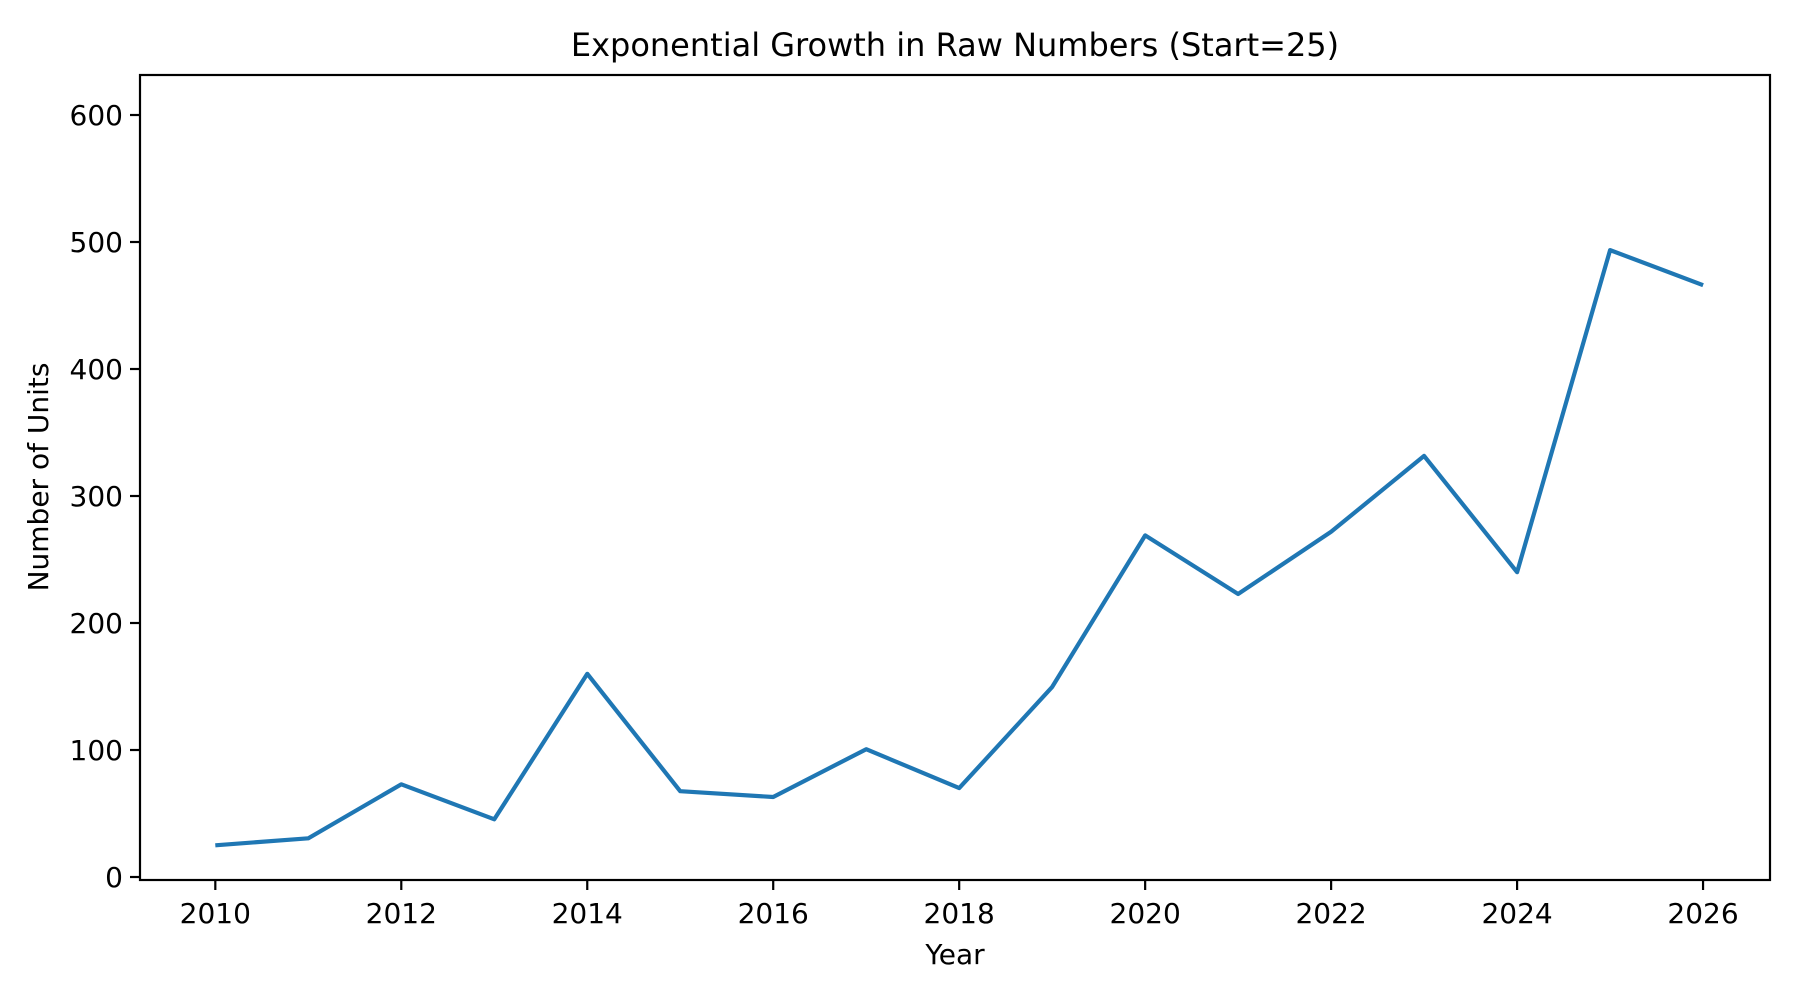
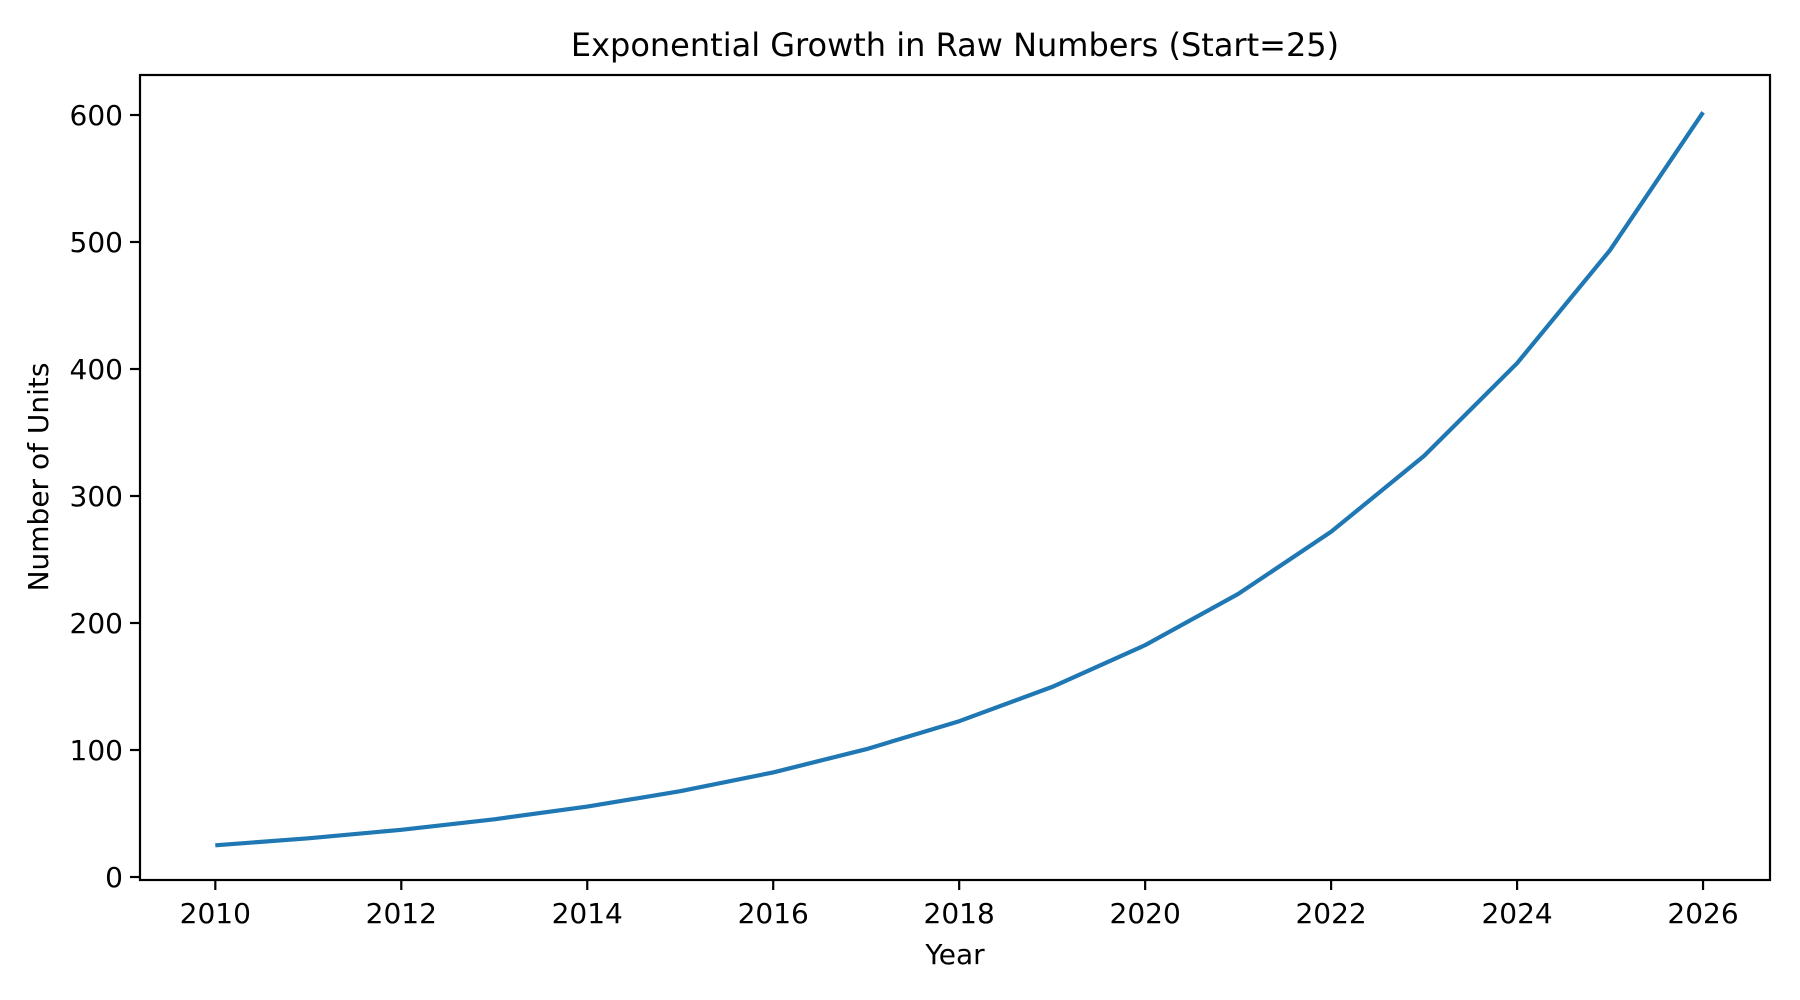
2012: 73 -> 37
2014: 160 -> 55
2016: 63 -> 82
2018: 70 -> 123
2020: 269 -> 183
2024: 240 -> 405
2026: 466 -> 602
